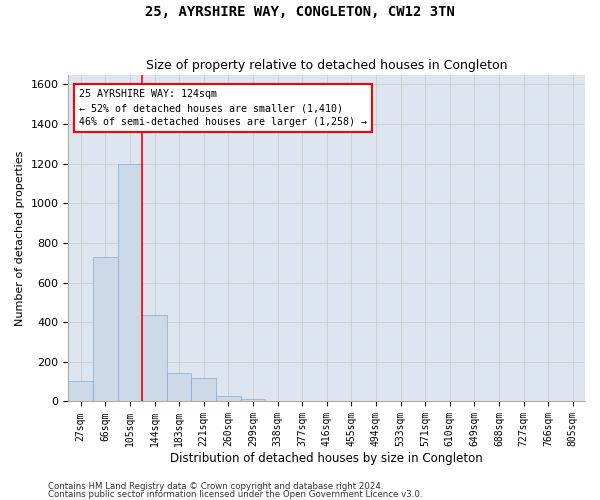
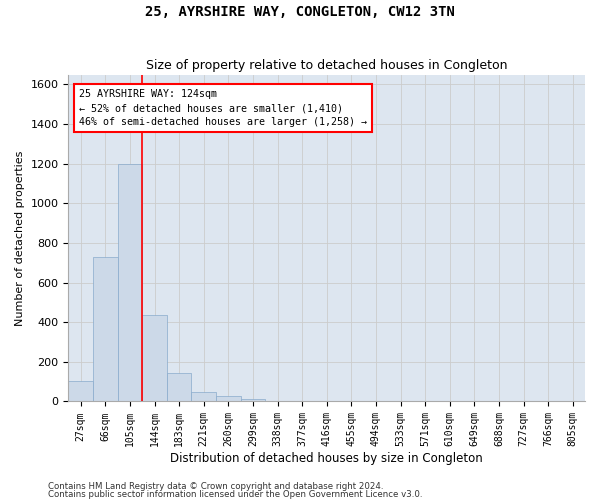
221sqm: 120 -> 50
